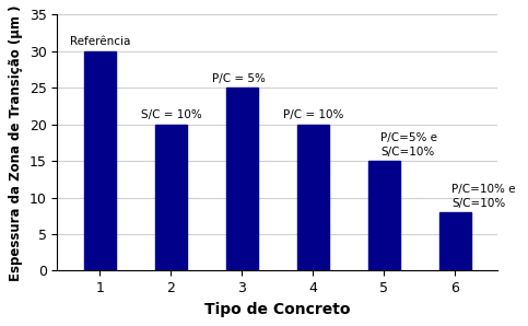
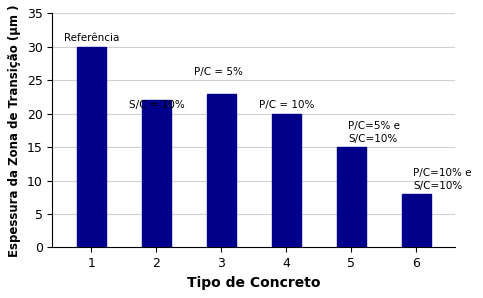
2: 20 -> 22
3: 25 -> 23
